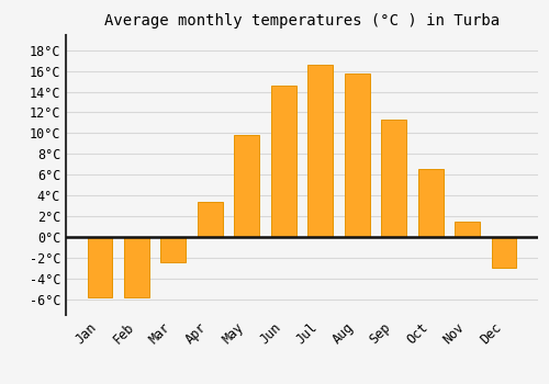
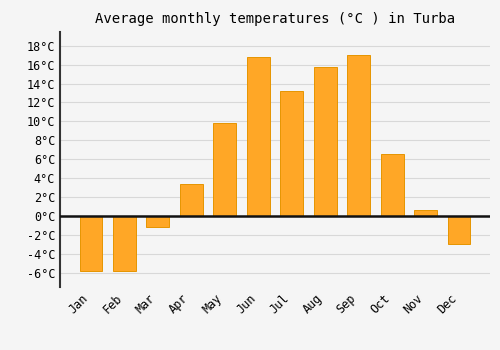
Mar: -2.4°C -> -1.2°C
Jun: 14.6°C -> 16.8°C
Jul: 16.6°C -> 13.2°C
Sep: 11.3°C -> 17.0°C
Nov: 1.5°C -> 0.6°C
